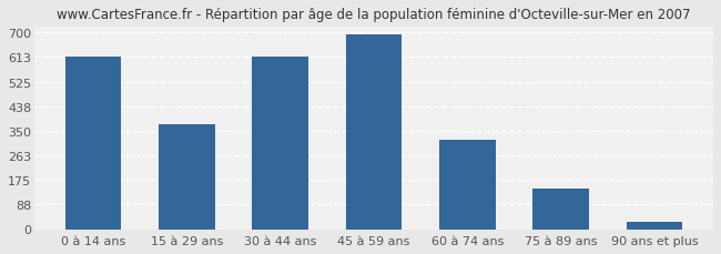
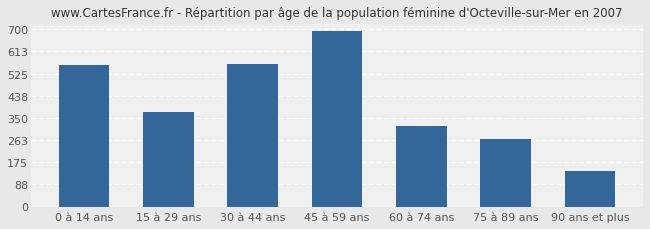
0 à 14 ans: 613 -> 560
30 à 44 ans: 613 -> 565
75 à 89 ans: 143 -> 265
90 ans et plus: 25 -> 140
